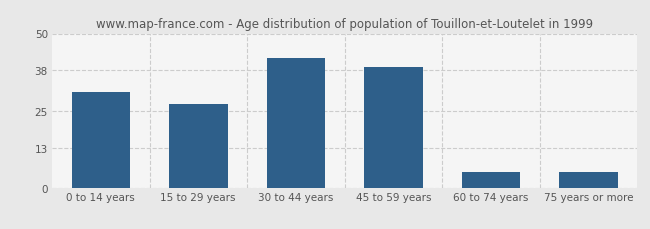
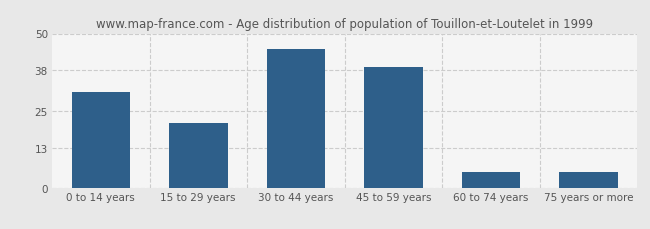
15 to 29 years: 27 -> 21
30 to 44 years: 42 -> 45
